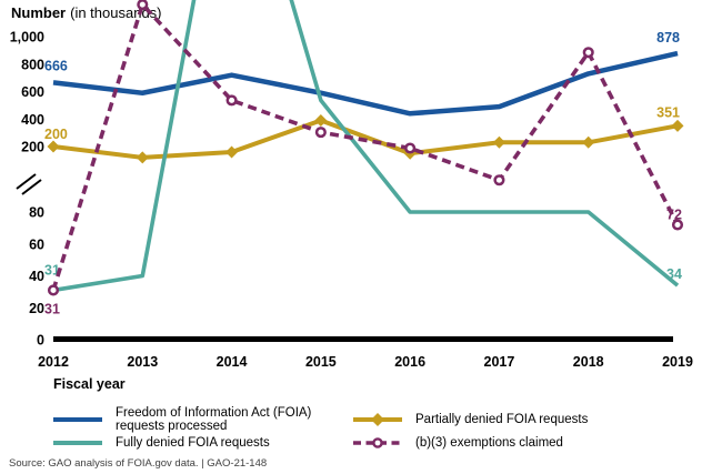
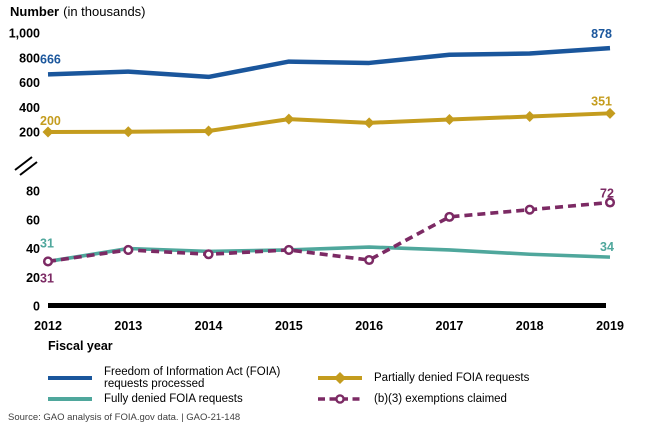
Freedom of Information Act (FOIA) requests processed/2013: 590 -> 690
Partially denied FOIA requests/2013: 120 -> 200
(b)(3) exemptions claimed/2013: 210 -> 40
Freedom of Information Act (FOIA) requests processed/2014: 720 -> 640
Partially denied FOIA requests/2014: 160 -> 210
Fully denied FOIA requests/2014: 340 -> 40
(b)(3) exemptions claimed/2014: 150 -> 40
Freedom of Information Act (FOIA) requests processed/2015: 590 -> 770
Partially denied FOIA requests/2015: 390 -> 300
Fully denied FOIA requests/2015: 150 -> 40
(b)(3) exemptions claimed/2015: 130 -> 40
Freedom of Information Act (FOIA) requests processed/2016: 440 -> 760
Partially denied FOIA requests/2016: 150 -> 270
Fully denied FOIA requests/2016: 80 -> 40
(b)(3) exemptions claimed/2016: 120 -> 30
Freedom of Information Act (FOIA) requests processed/2017: 490 -> 820
Partially denied FOIA requests/2017: 230 -> 300
Fully denied FOIA requests/2017: 80 -> 40
(b)(3) exemptions claimed/2017: 100 -> 60
Freedom of Information Act (FOIA) requests processed/2018: 730 -> 830
Partially denied FOIA requests/2018: 230 -> 320
Fully denied FOIA requests/2018: 80 -> 40
(b)(3) exemptions claimed/2018: 180 -> 70
